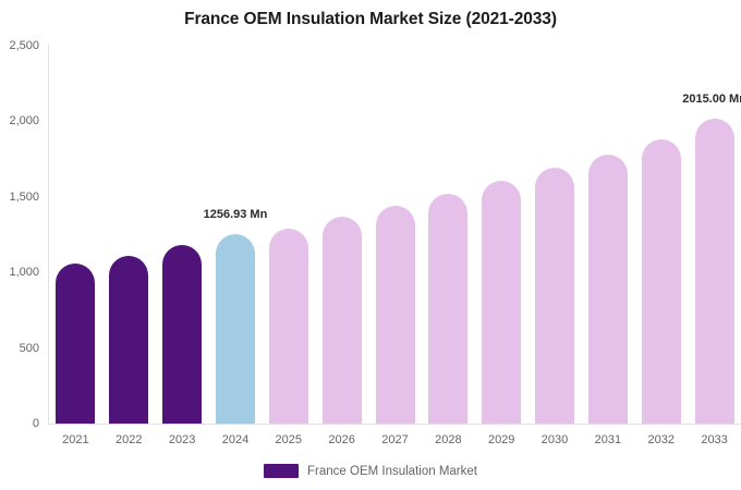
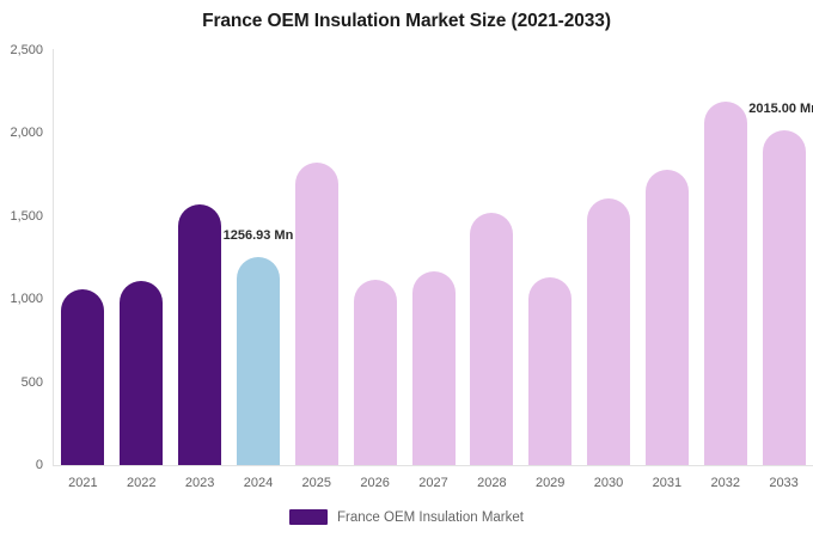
2023: 1180 -> 1570
2025: 1290 -> 1820
2026: 1370 -> 1120
2027: 1440 -> 1170
2029: 1600 -> 1130
2030: 1690 -> 1610
2032: 1880 -> 2190
